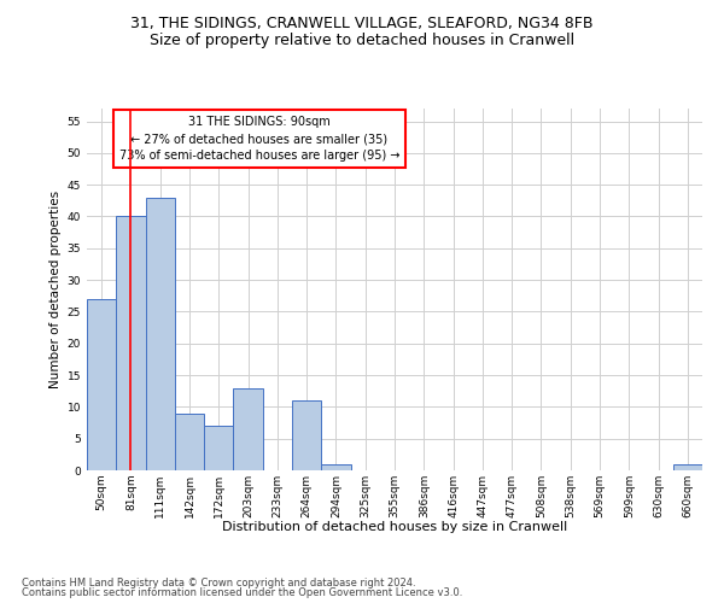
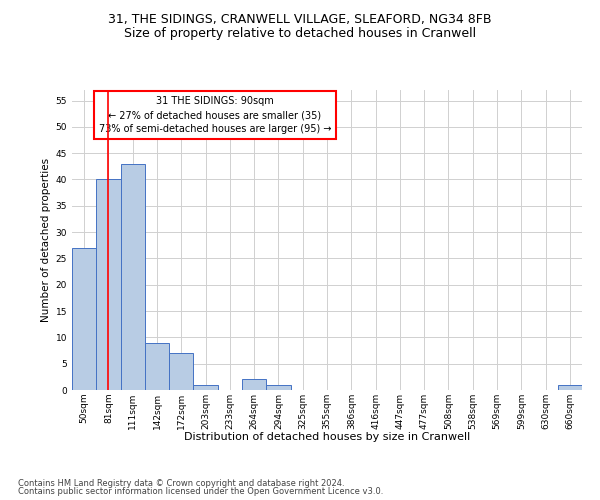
203sqm: 13 -> 1
264sqm: 11 -> 2
